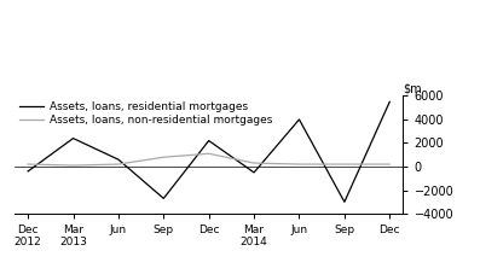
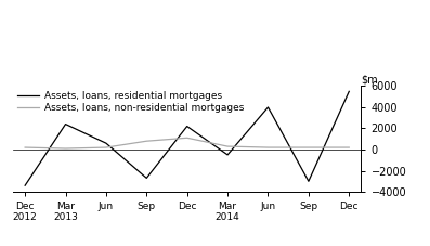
Assets, loans, residential mortgages/Dec 2012: -400 -> -3400
